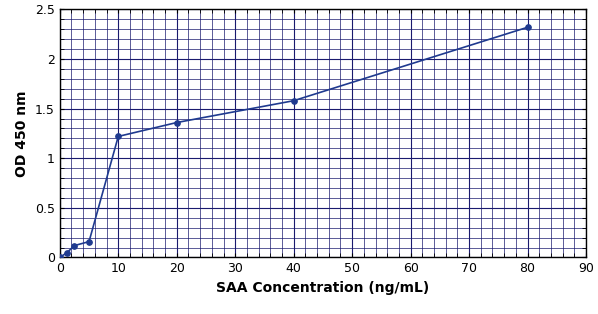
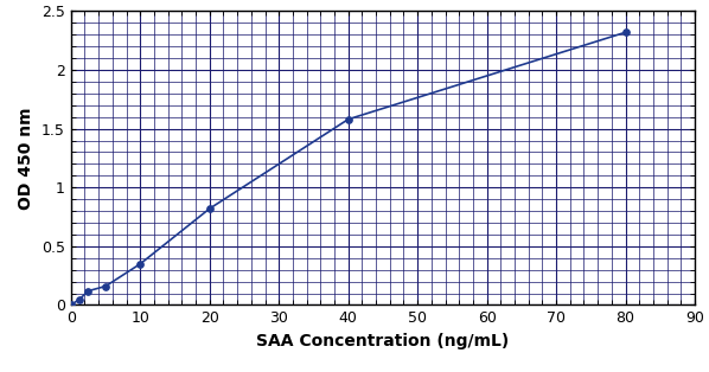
10: 1.22 -> 0.35
20: 1.36 -> 0.82
